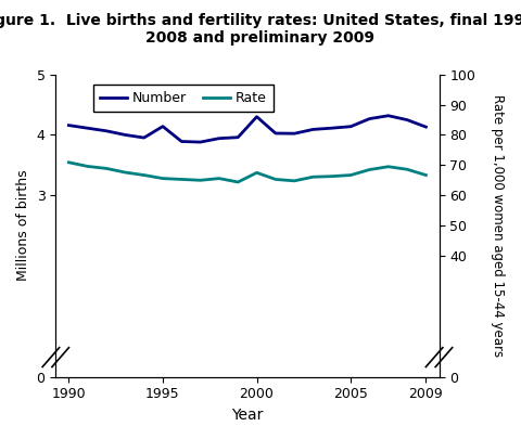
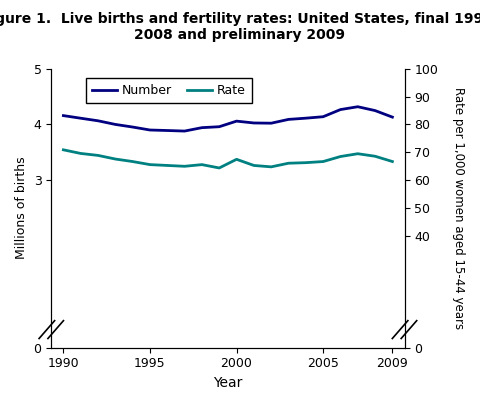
Number/1995: 4.14 -> 3.90
Number/2000: 4.30 -> 4.06
